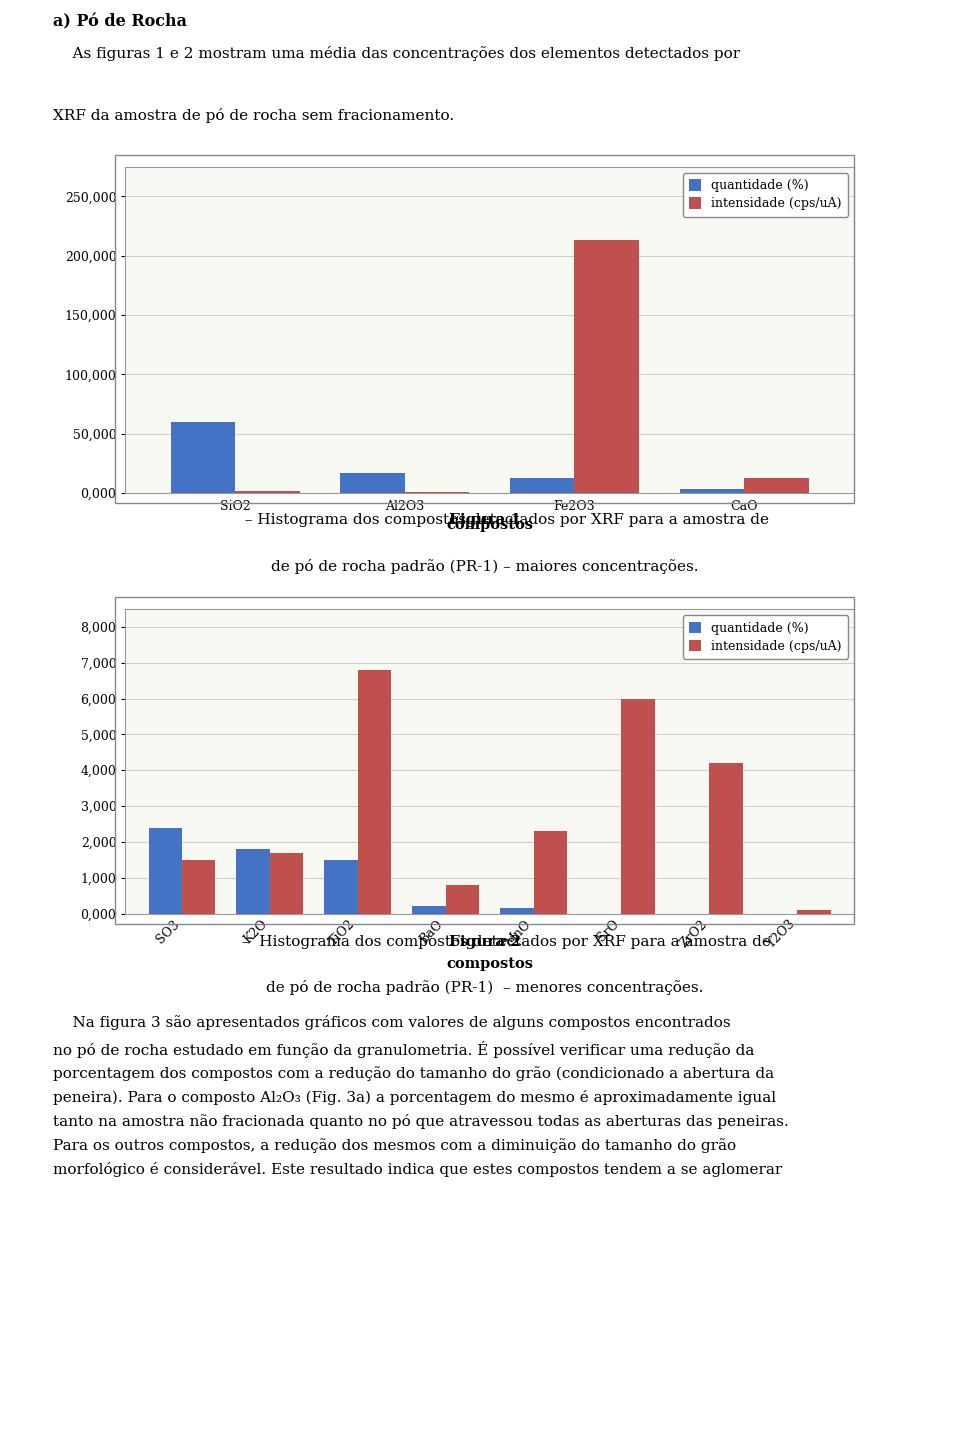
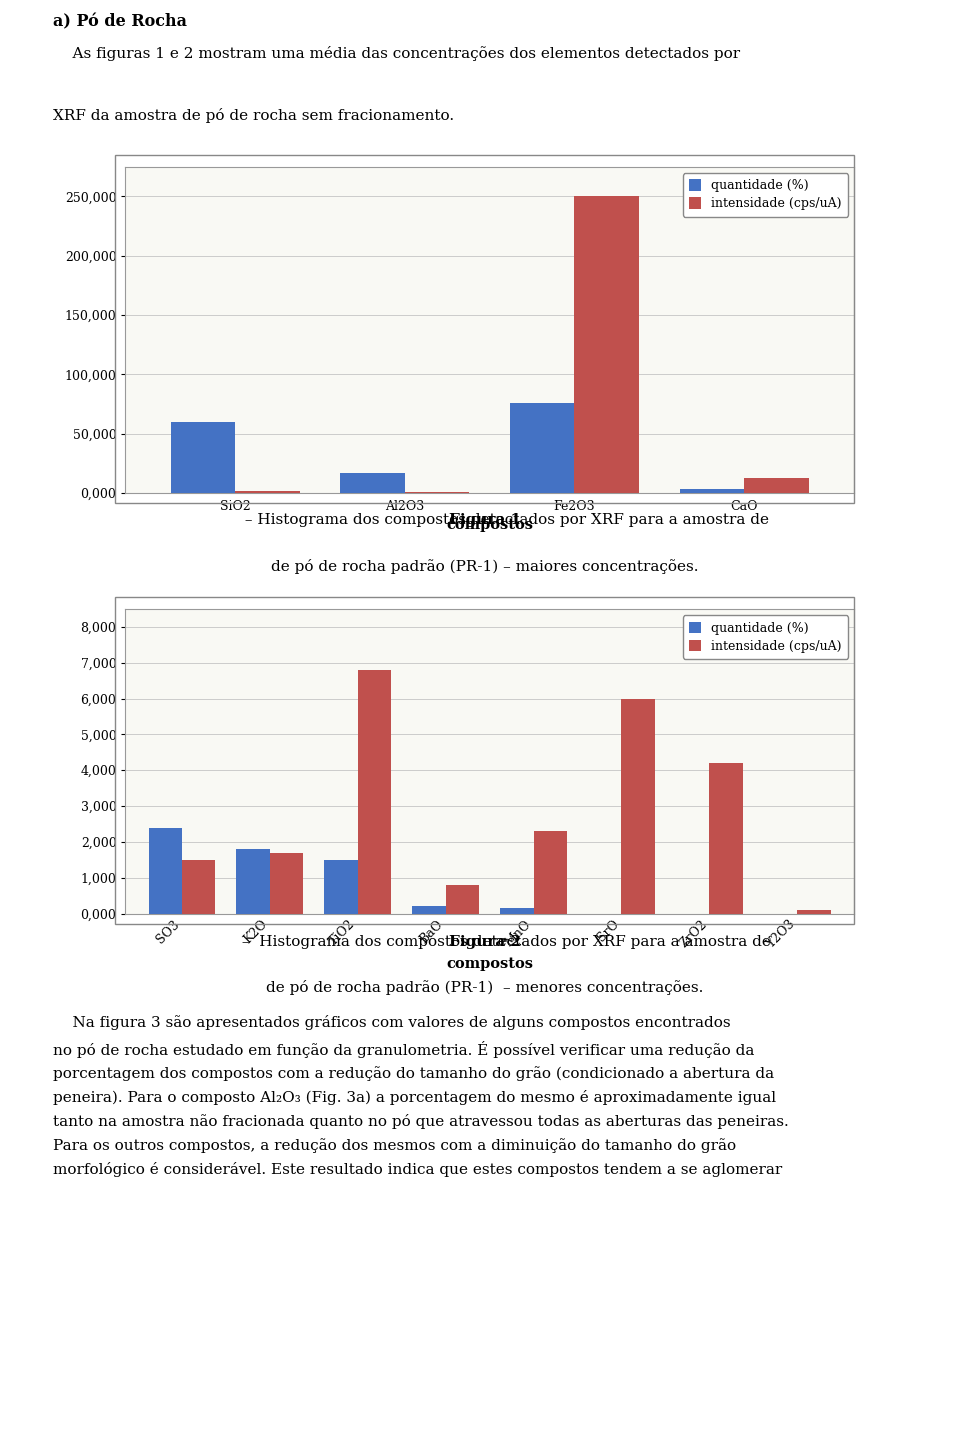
quantidade (%)/Fe2O3: 13,000 -> 76,000
intensidade (cps/uA)/Fe2O3: 213,000 -> 250,000
